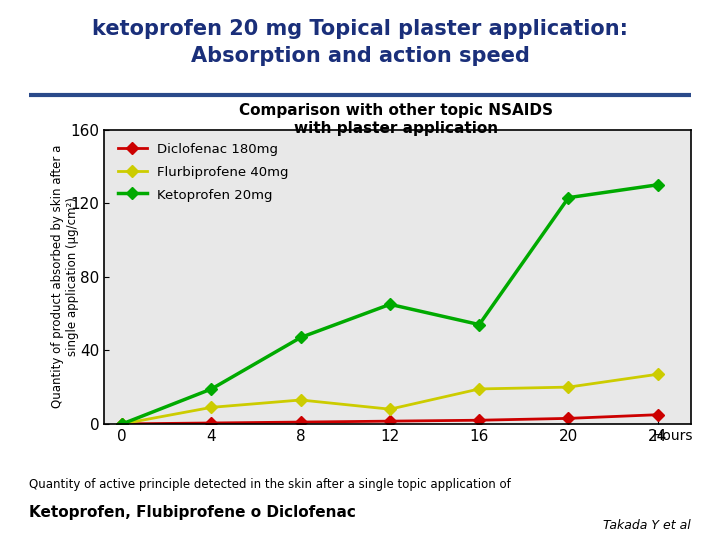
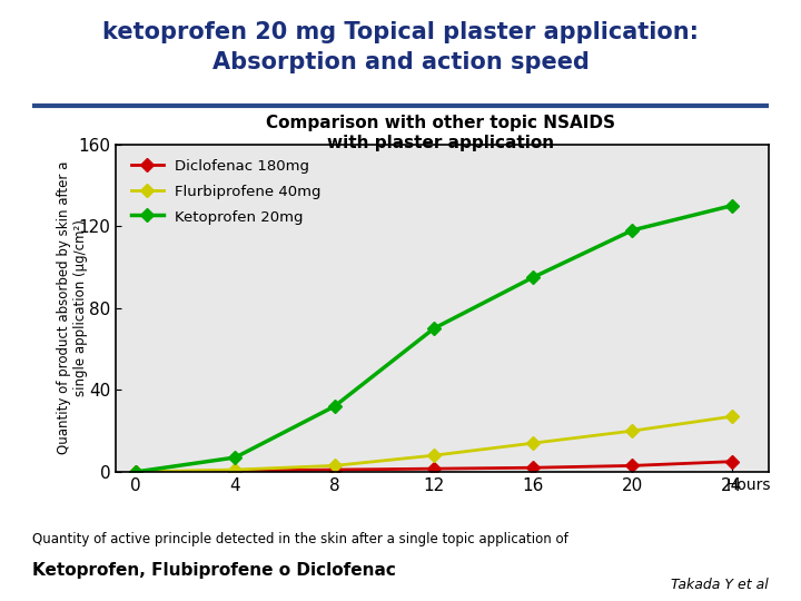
Flurbiprofene 40mg/4: 9 -> 1
Ketoprofen 20mg/4: 19 -> 7
Flurbiprofene 40mg/8: 13 -> 3
Ketoprofen 20mg/8: 47 -> 32
Ketoprofen 20mg/12: 65 -> 70
Flurbiprofene 40mg/16: 19 -> 14
Ketoprofen 20mg/16: 54 -> 95
Ketoprofen 20mg/20: 123 -> 118
